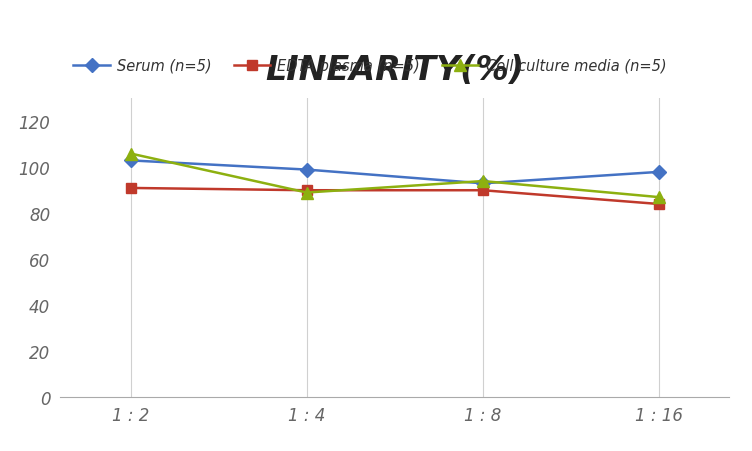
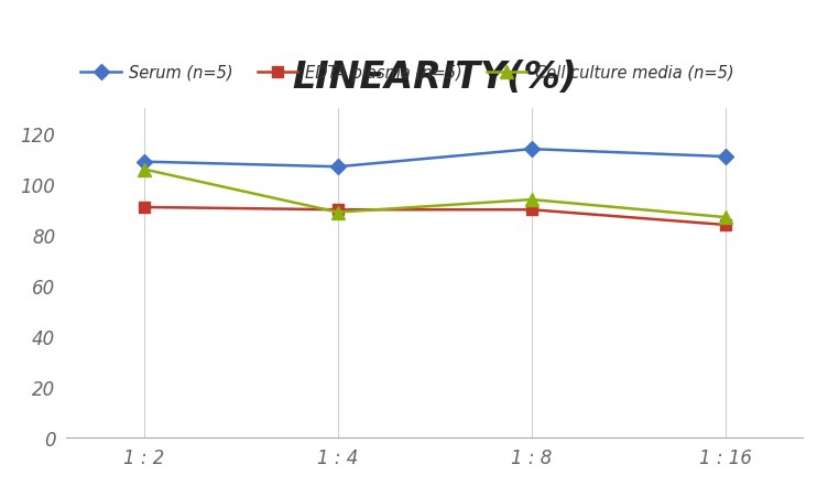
Serum (n=5)/1 : 2: 103 -> 109
Serum (n=5)/1 : 4: 99 -> 107
Serum (n=5)/1 : 8: 93 -> 114
Serum (n=5)/1 : 16: 98 -> 111
